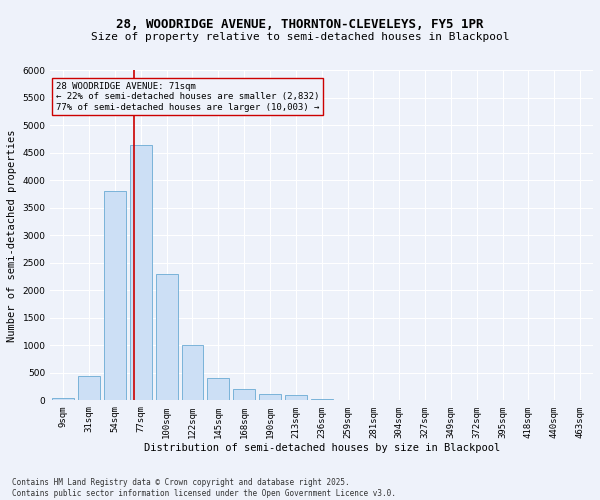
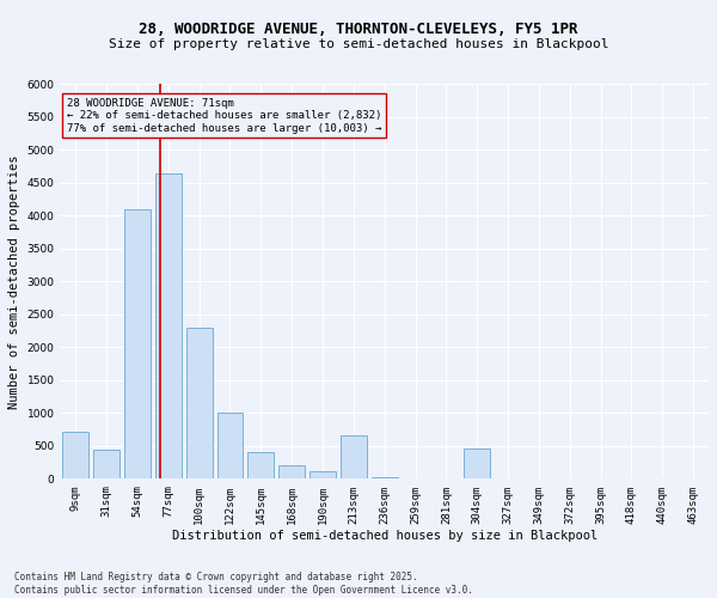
9sqm: 50 -> 720
54sqm: 3800 -> 4100
213sqm: 100 -> 660
304sqm: 0 -> 460
